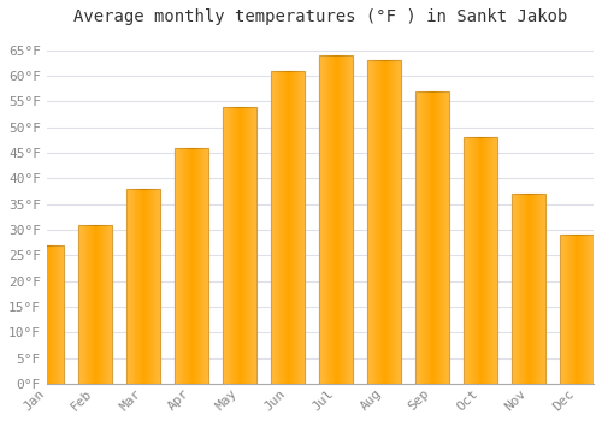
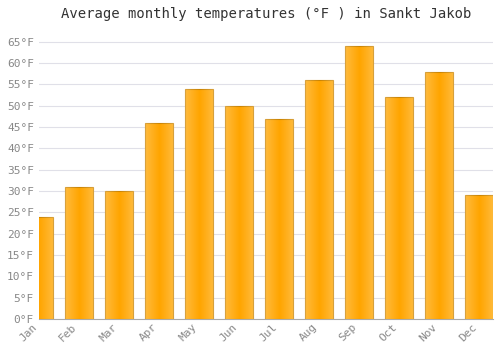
Jan: 27°F -> 24°F
Mar: 38°F -> 30°F
Jun: 61°F -> 50°F
Jul: 64°F -> 47°F
Aug: 63°F -> 56°F
Sep: 57°F -> 64°F
Oct: 48°F -> 52°F
Nov: 37°F -> 58°F
